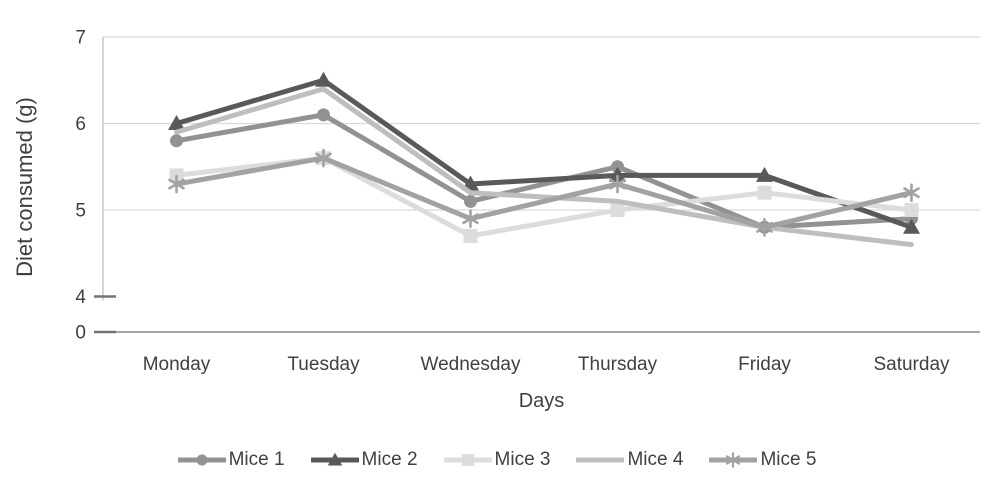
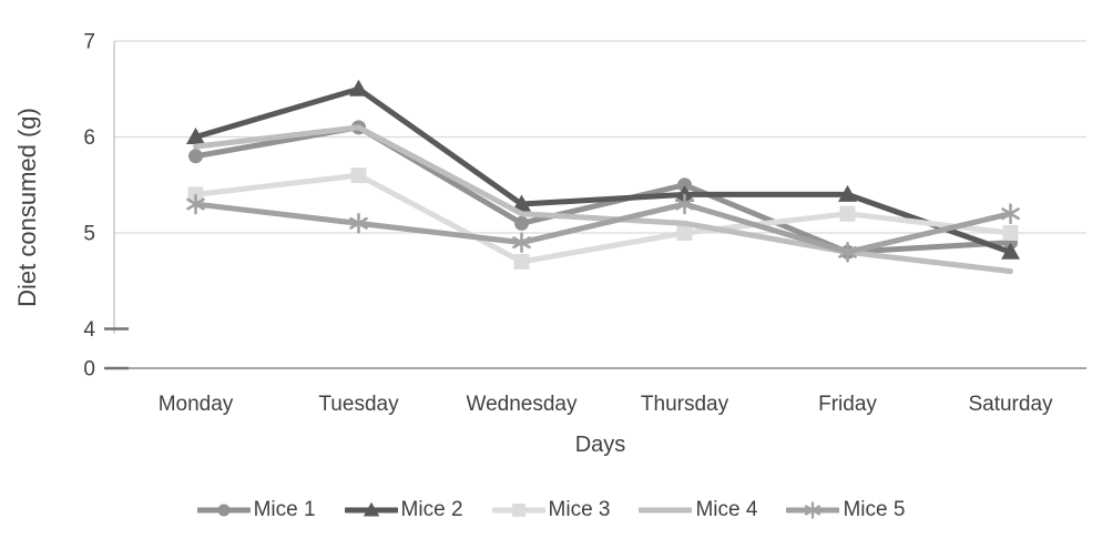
Mice 4/Tuesday: 6.4 -> 6.1
Mice 5/Tuesday: 5.6 -> 5.1
